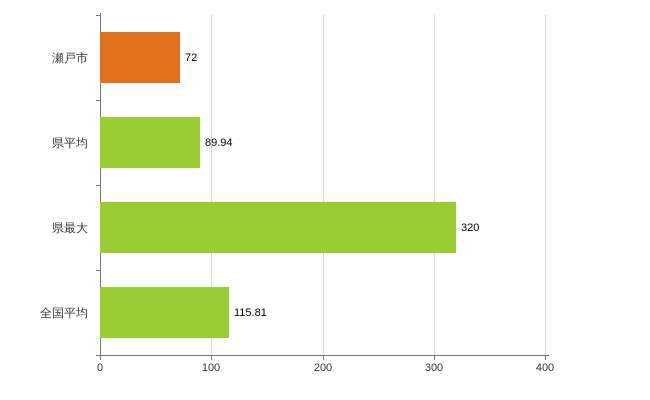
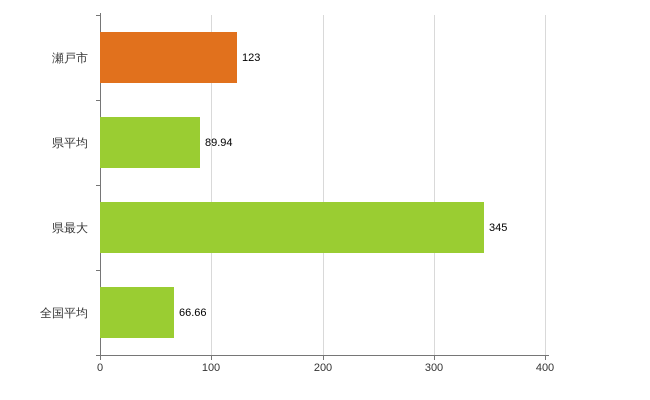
瀬戸市: 72 -> 123
県最大: 320 -> 345
全国平均: 115.81 -> 66.66
